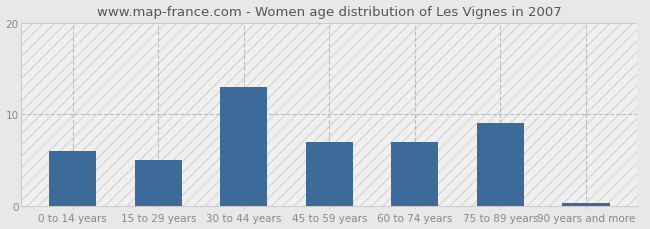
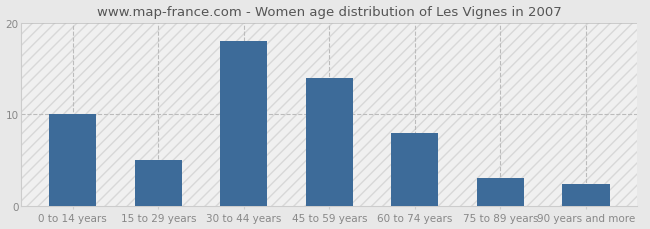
0 to 14 years: 6.0 -> 10.0
30 to 44 years: 13.0 -> 18.0
45 to 59 years: 7.0 -> 14.0
60 to 74 years: 7.0 -> 8.0
75 to 89 years: 9.0 -> 3.0
90 years and more: 0.3 -> 2.4
